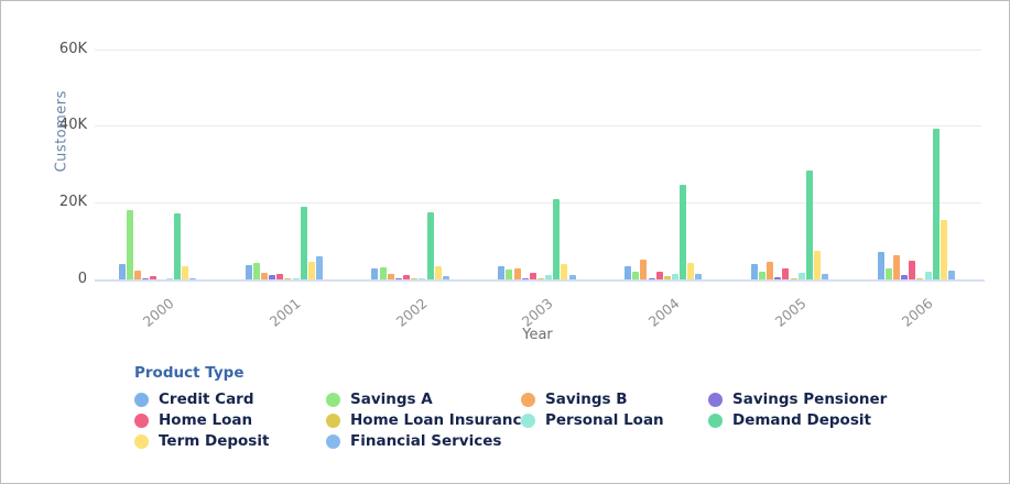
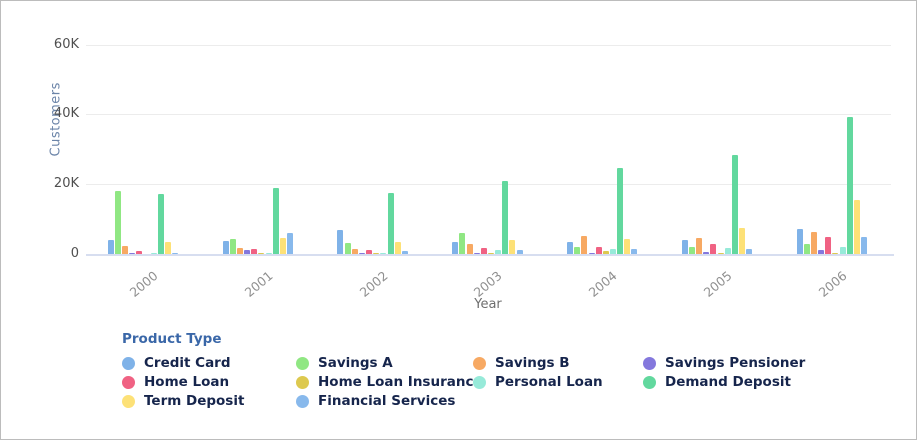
Credit Card/2002: 3K -> 7K
Savings A/2003: 3K -> 6K
Financial Services/2006: 2K -> 5K
